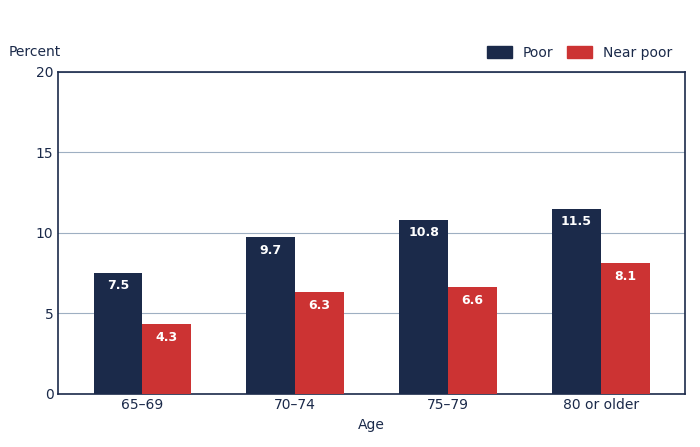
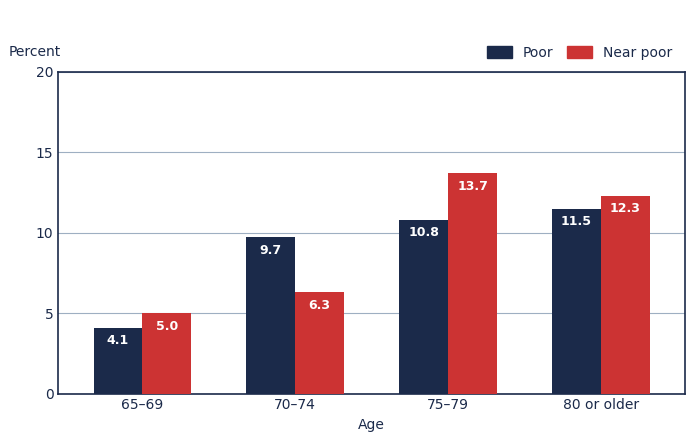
Poor/65–69: 7.5 -> 4.1
Near poor/65–69: 4.3 -> 5.0
Near poor/75–79: 6.6 -> 13.7
Near poor/80 or older: 8.1 -> 12.3
